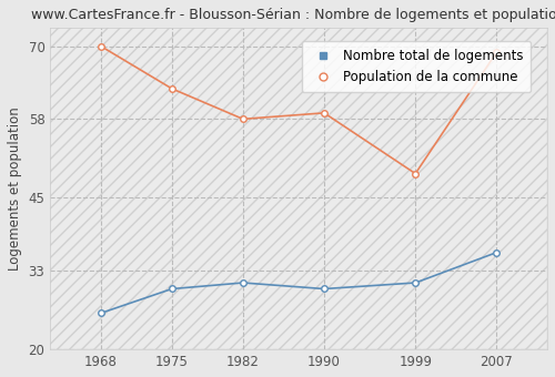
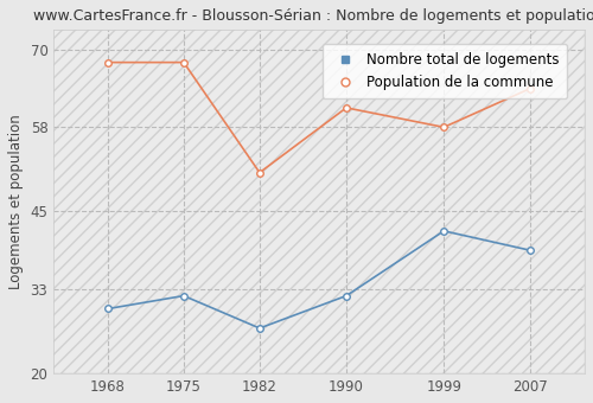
Nombre total de logements/1968: 26 -> 30
Population de la commune/1968: 70 -> 68
Nombre total de logements/1975: 30 -> 32
Population de la commune/1975: 63 -> 68
Nombre total de logements/1982: 31 -> 27
Population de la commune/1982: 58 -> 51
Nombre total de logements/1990: 30 -> 32
Population de la commune/1990: 59 -> 61
Nombre total de logements/1999: 31 -> 42
Population de la commune/1999: 49 -> 58
Nombre total de logements/2007: 36 -> 39
Population de la commune/2007: 69 -> 64
